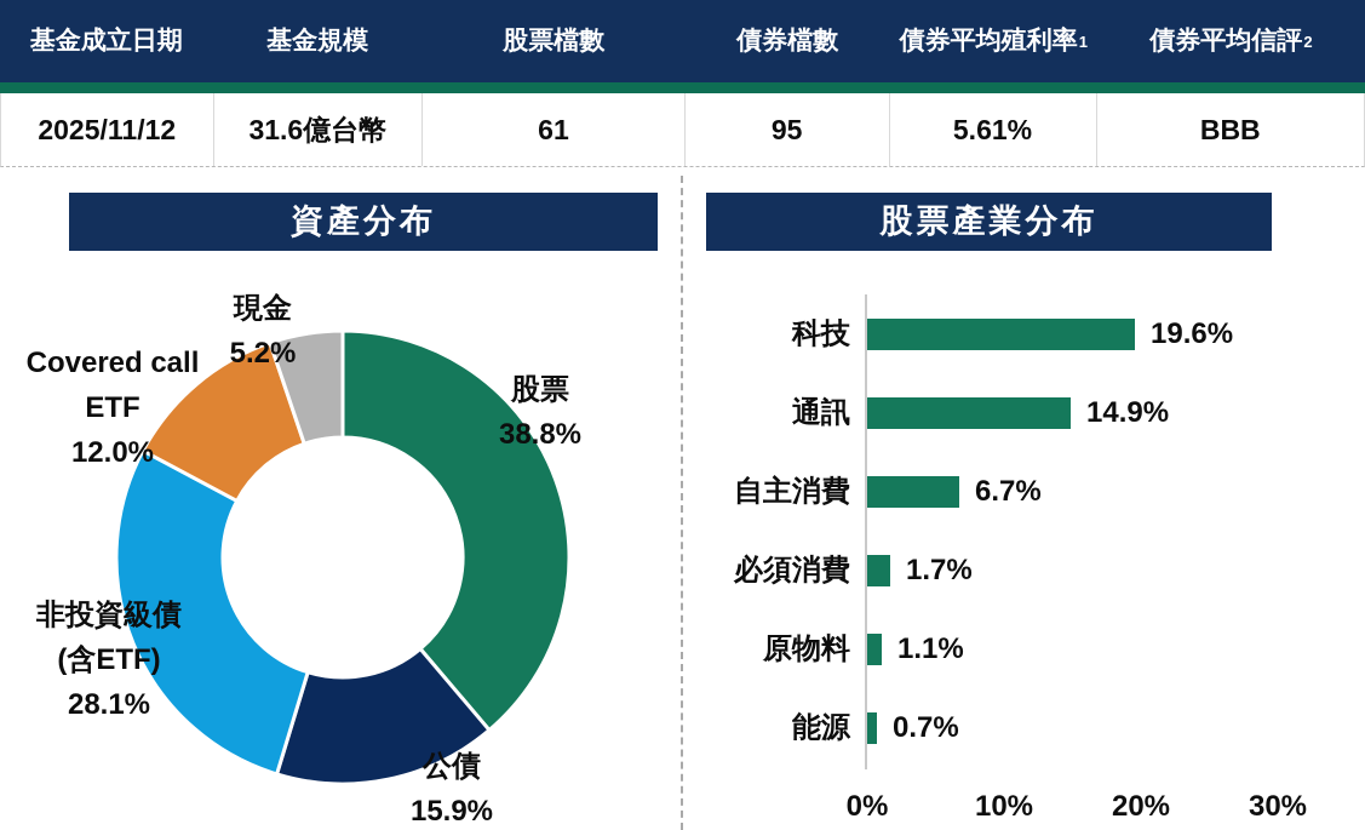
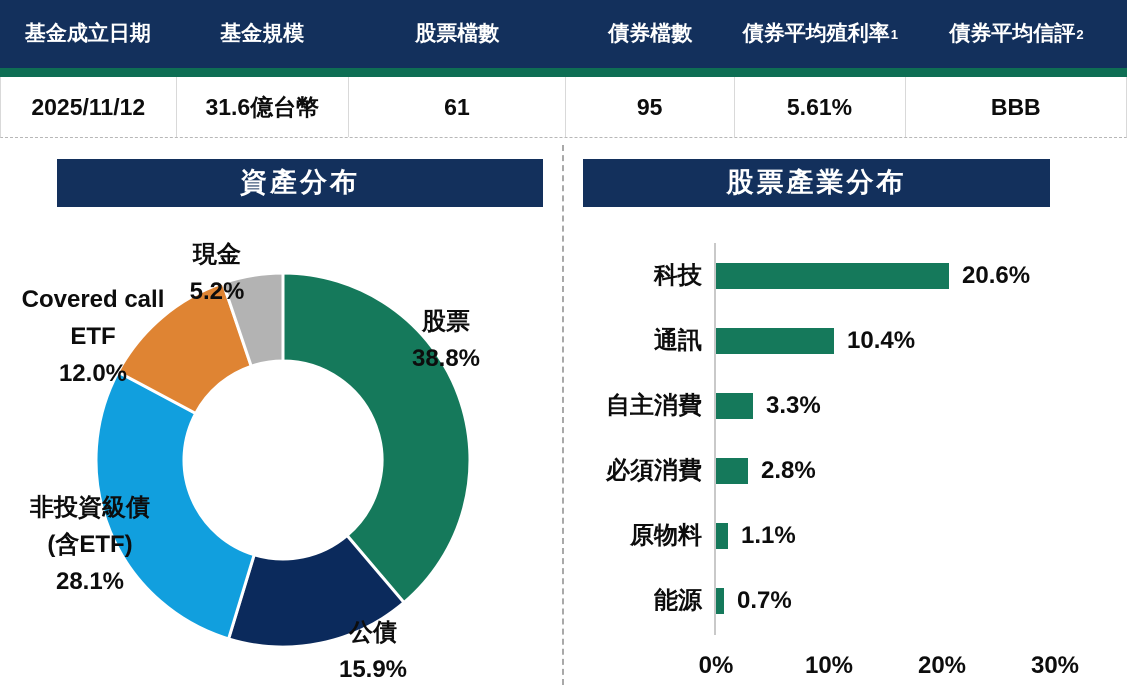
股票產業分布/科技: 19.6% -> 20.6%
股票產業分布/通訊: 14.9% -> 10.4%
股票產業分布/自主消費: 6.7% -> 3.3%
股票產業分布/必須消費: 1.7% -> 2.8%
